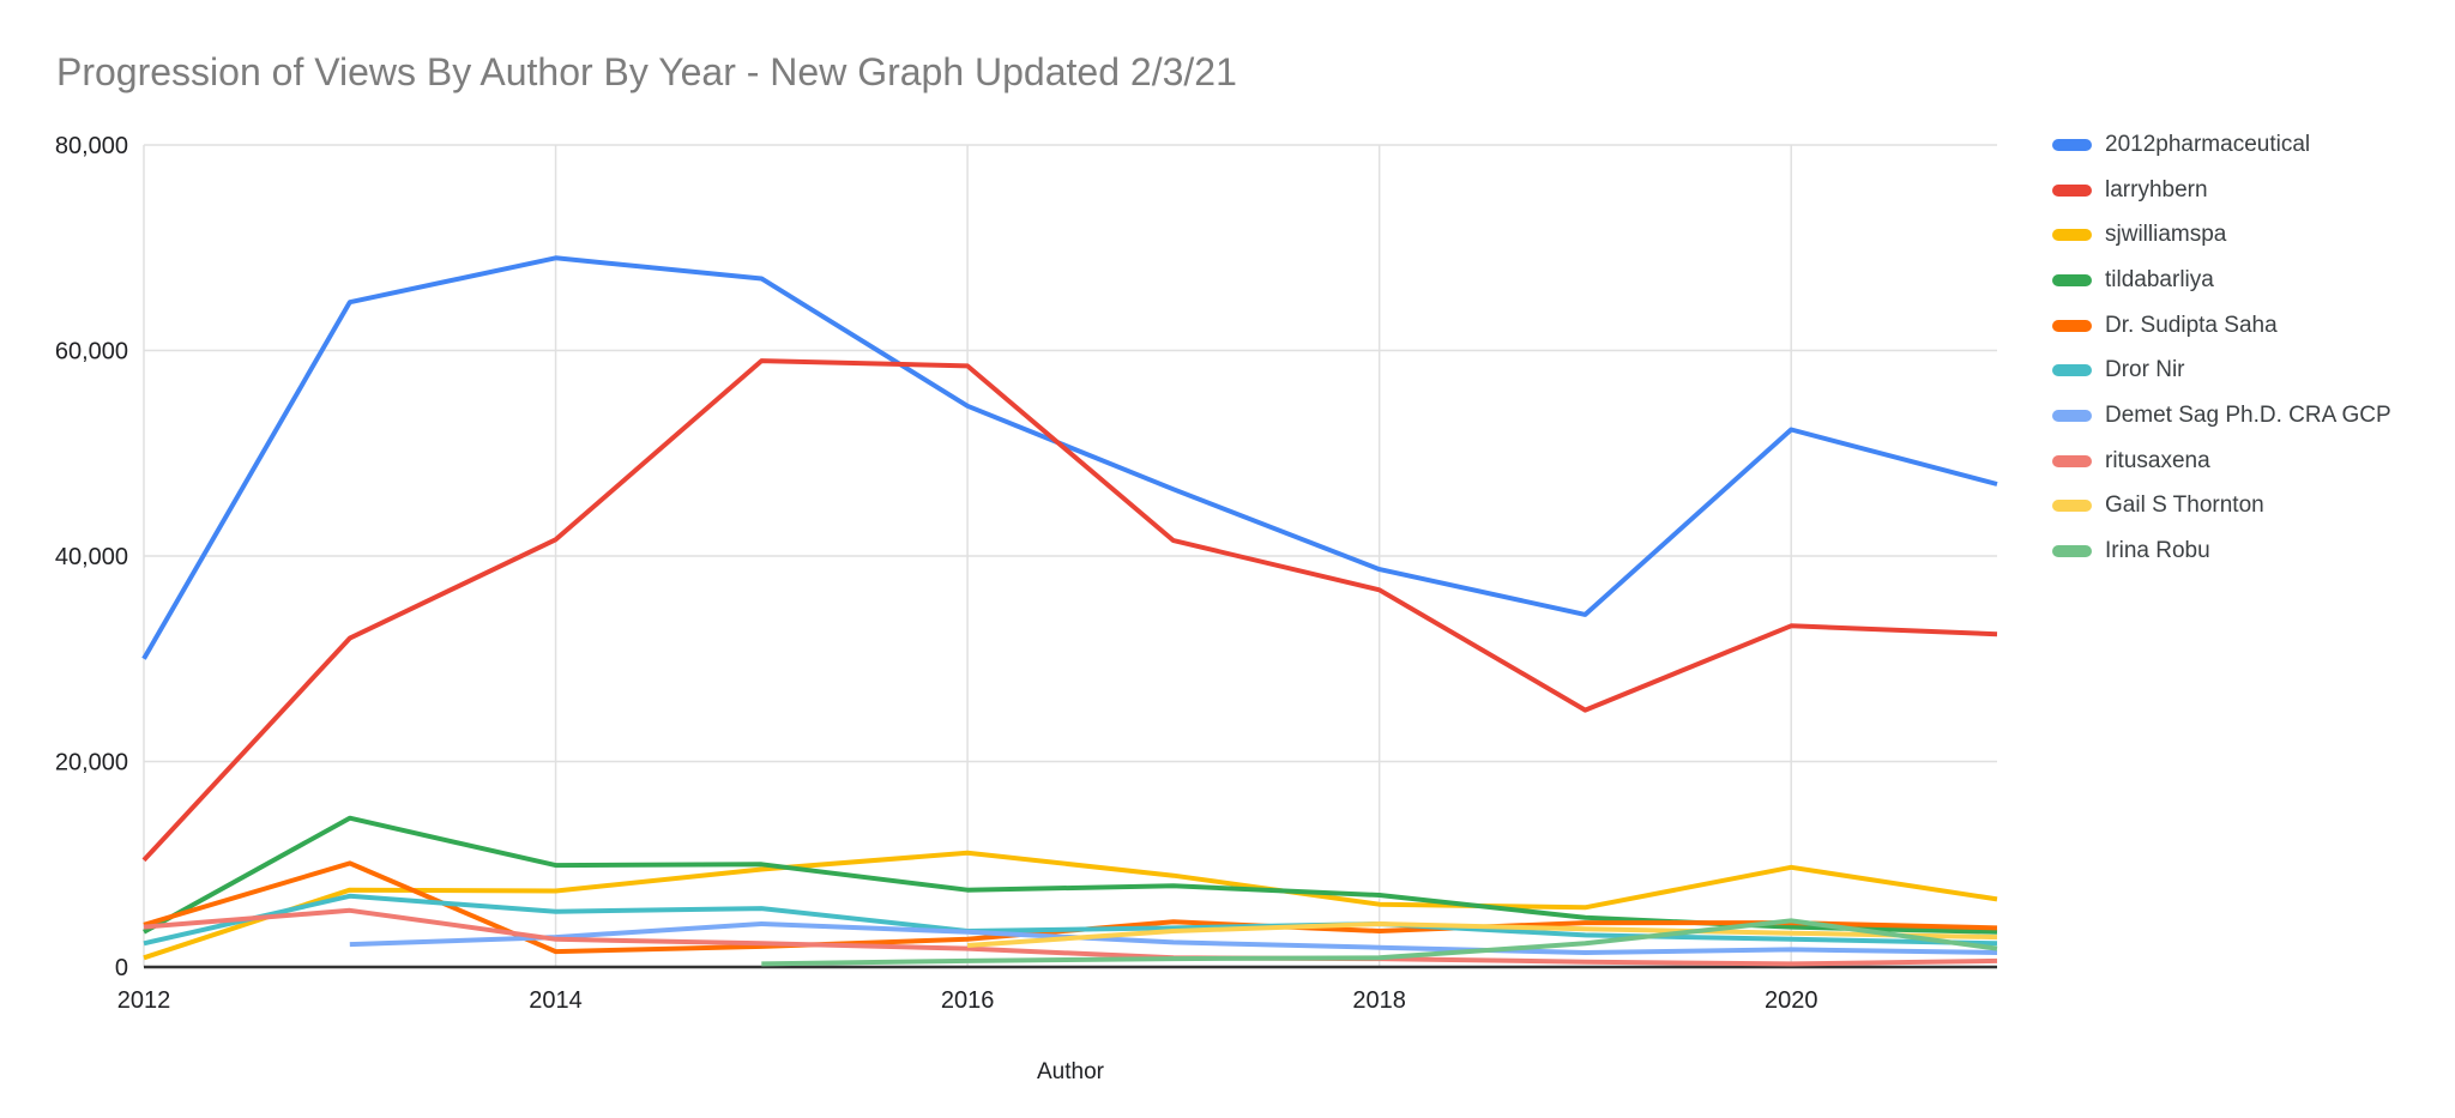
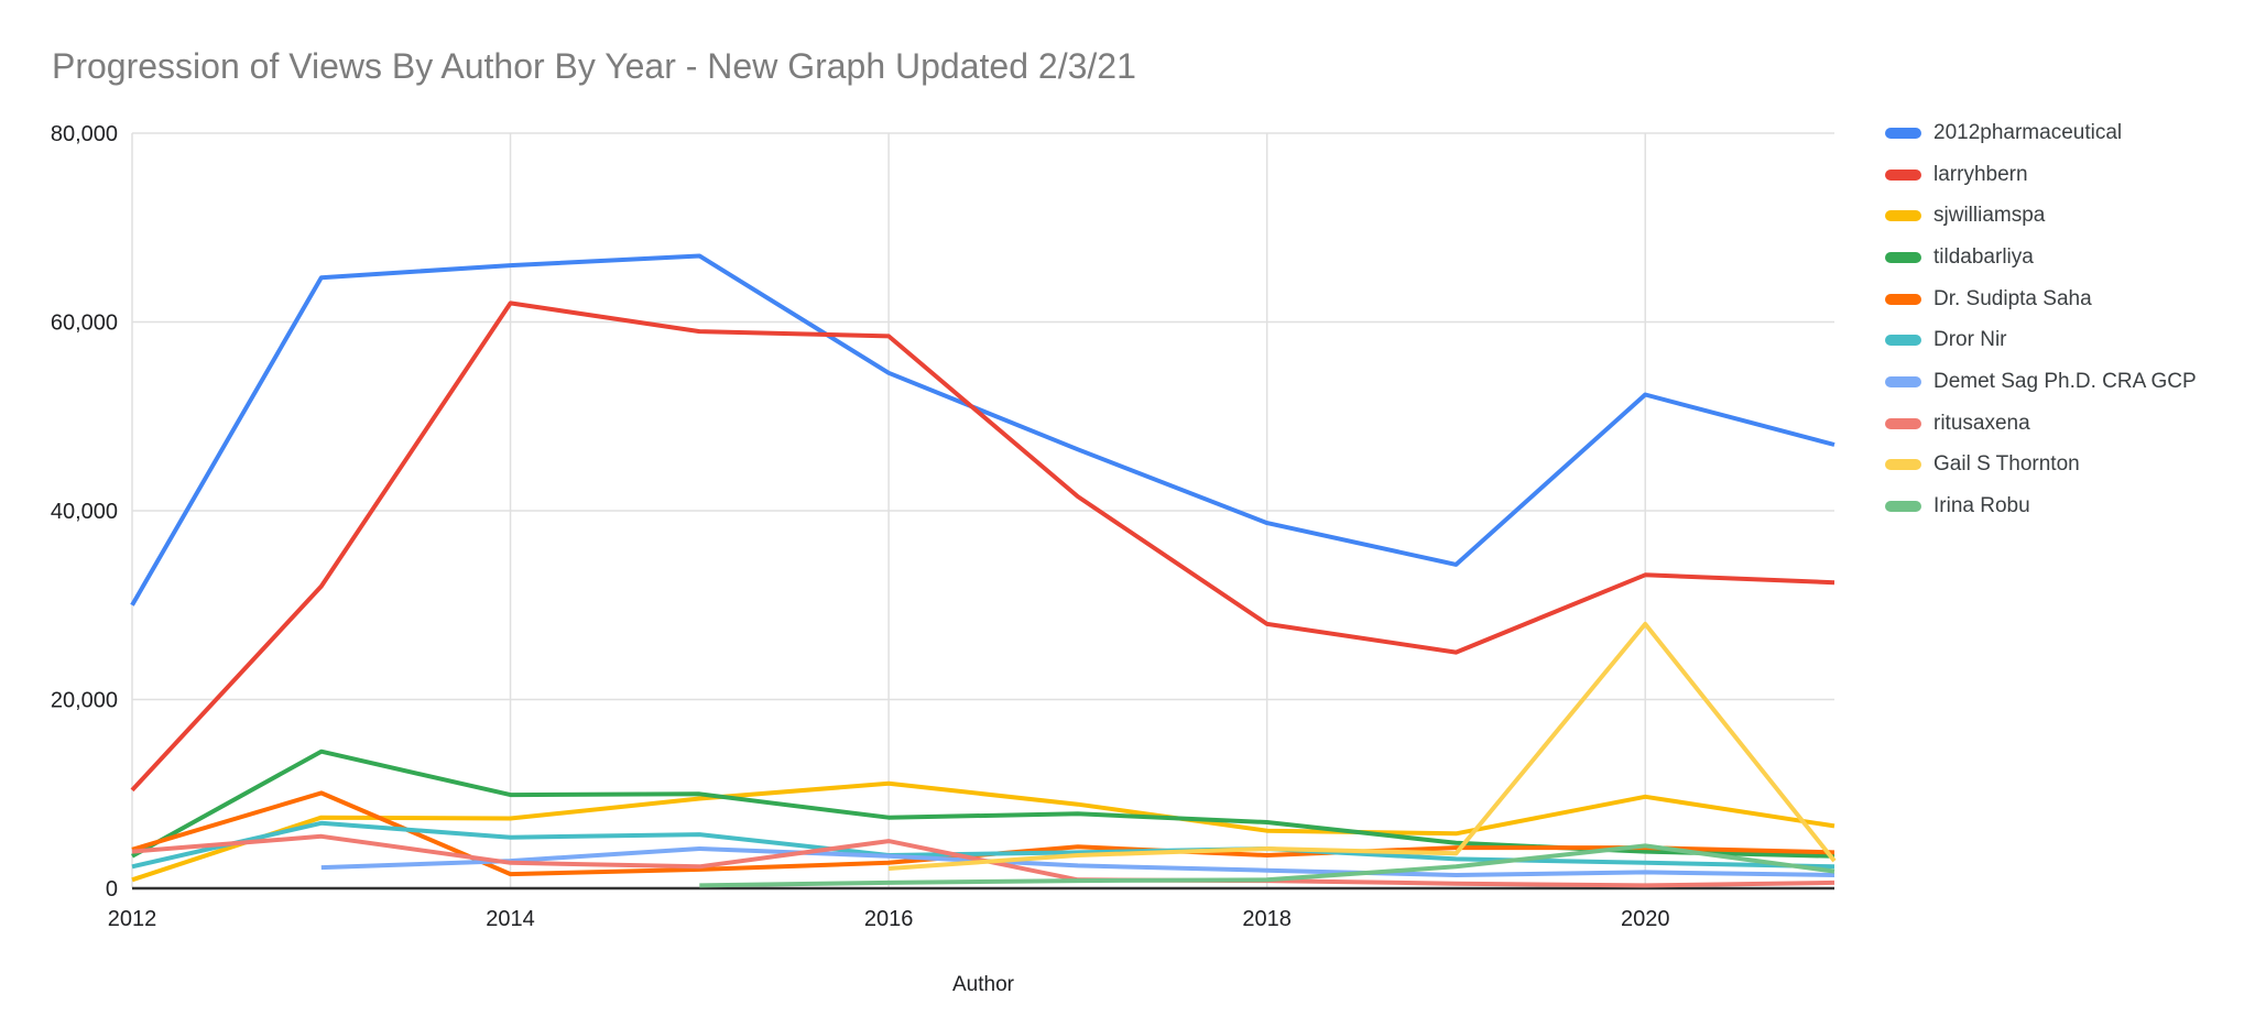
2012pharmaceutical/2014: 69000 -> 66000
larryhbern/2014: 42000 -> 62000
ritusaxena/2016: 2000 -> 5000
larryhbern/2018: 37000 -> 28000
Gail S Thornton/2020: 3000 -> 28000
